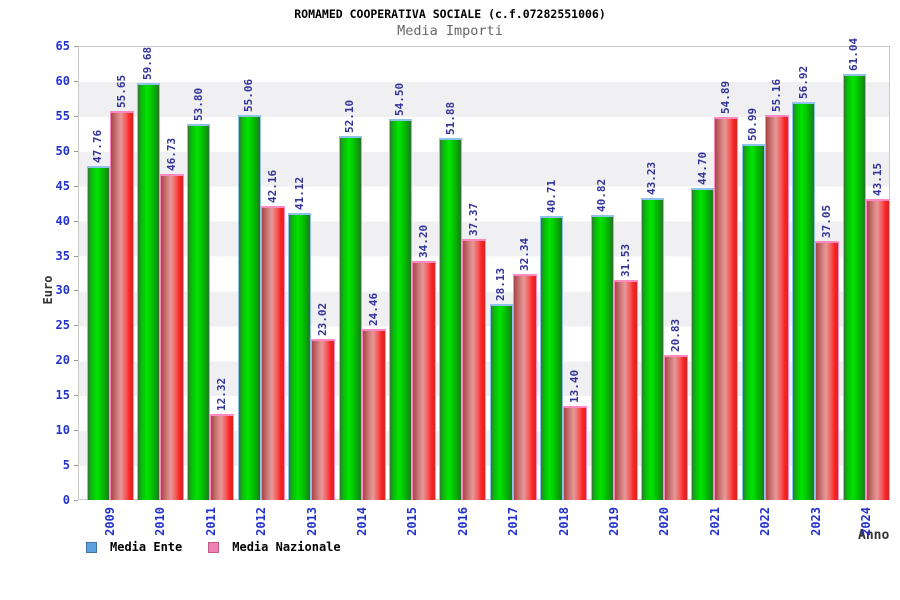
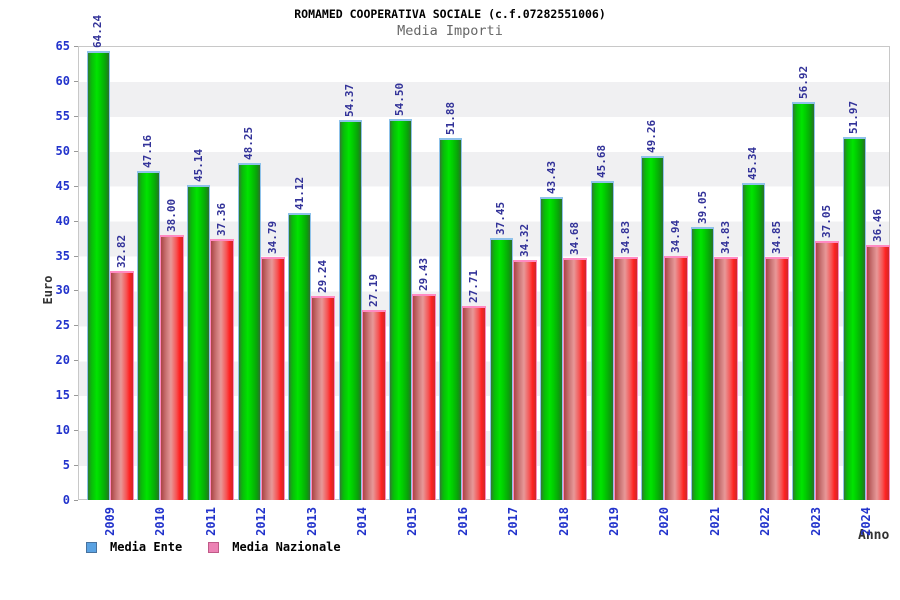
Media Ente/2009: 47.76 -> 64.24
Media Nazionale/2009: 55.65 -> 32.82
Media Ente/2010: 59.68 -> 47.16
Media Nazionale/2010: 46.73 -> 38.00
Media Ente/2011: 53.80 -> 45.14
Media Nazionale/2011: 12.32 -> 37.36
Media Ente/2012: 55.06 -> 48.25
Media Nazionale/2012: 42.16 -> 34.79
Media Nazionale/2013: 23.02 -> 29.24
Media Ente/2014: 52.10 -> 54.37
Media Nazionale/2014: 24.46 -> 27.19
Media Nazionale/2015: 34.20 -> 29.43
Media Nazionale/2016: 37.37 -> 27.71
Media Ente/2017: 28.13 -> 37.45
Media Nazionale/2017: 32.34 -> 34.32
Media Ente/2018: 40.71 -> 43.43
Media Nazionale/2018: 13.40 -> 34.68
Media Ente/2019: 40.82 -> 45.68
Media Nazionale/2019: 31.53 -> 34.83
Media Ente/2020: 43.23 -> 49.26
Media Nazionale/2020: 20.83 -> 34.94
Media Ente/2021: 44.70 -> 39.05
Media Nazionale/2021: 54.89 -> 34.83
Media Ente/2022: 50.99 -> 45.34
Media Nazionale/2022: 55.16 -> 34.85
Media Ente/2024: 61.04 -> 51.97
Media Nazionale/2024: 43.15 -> 36.46
